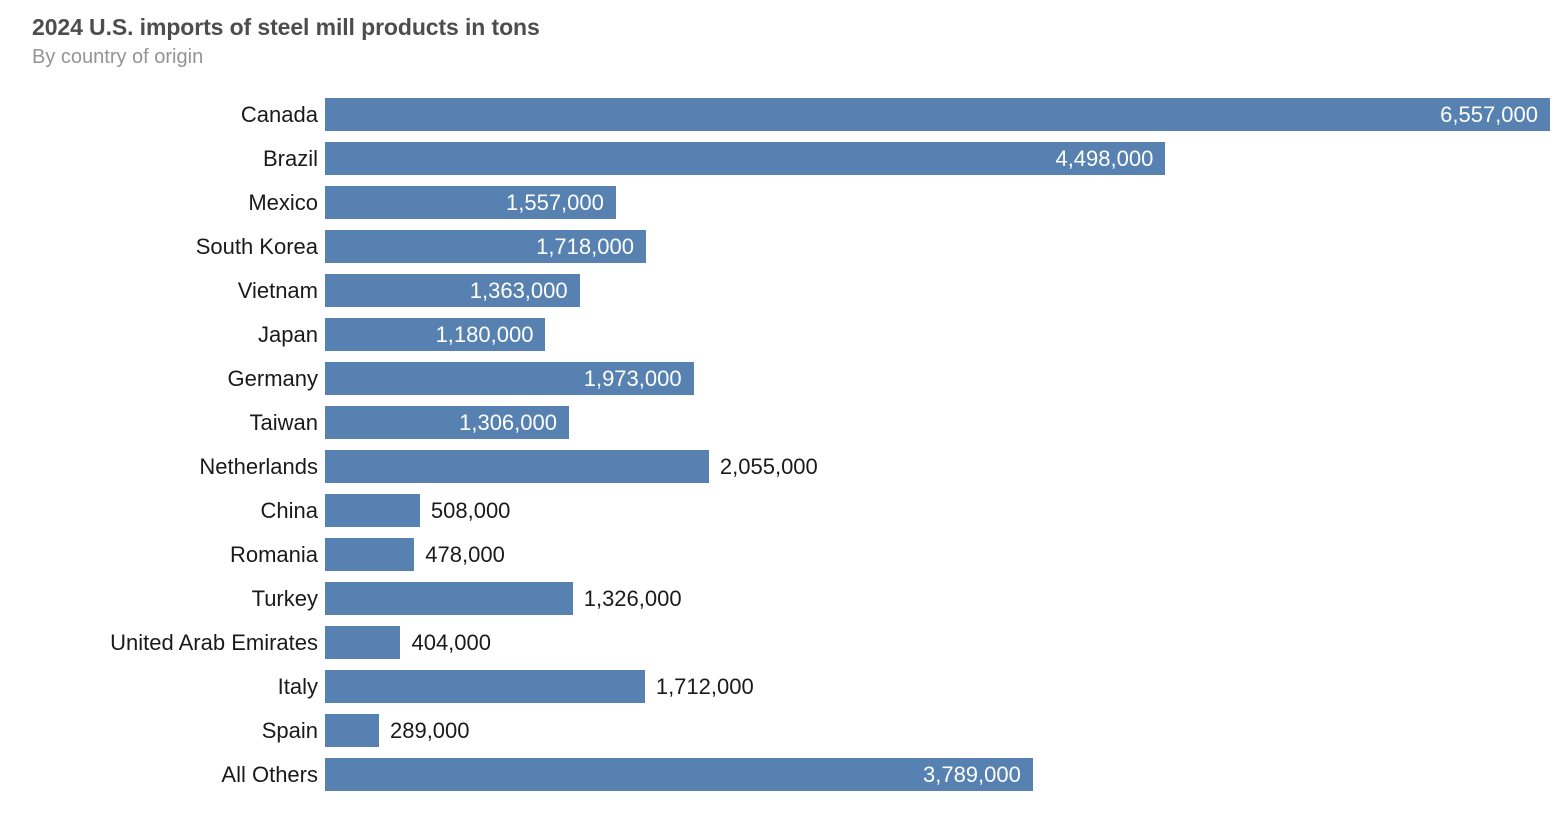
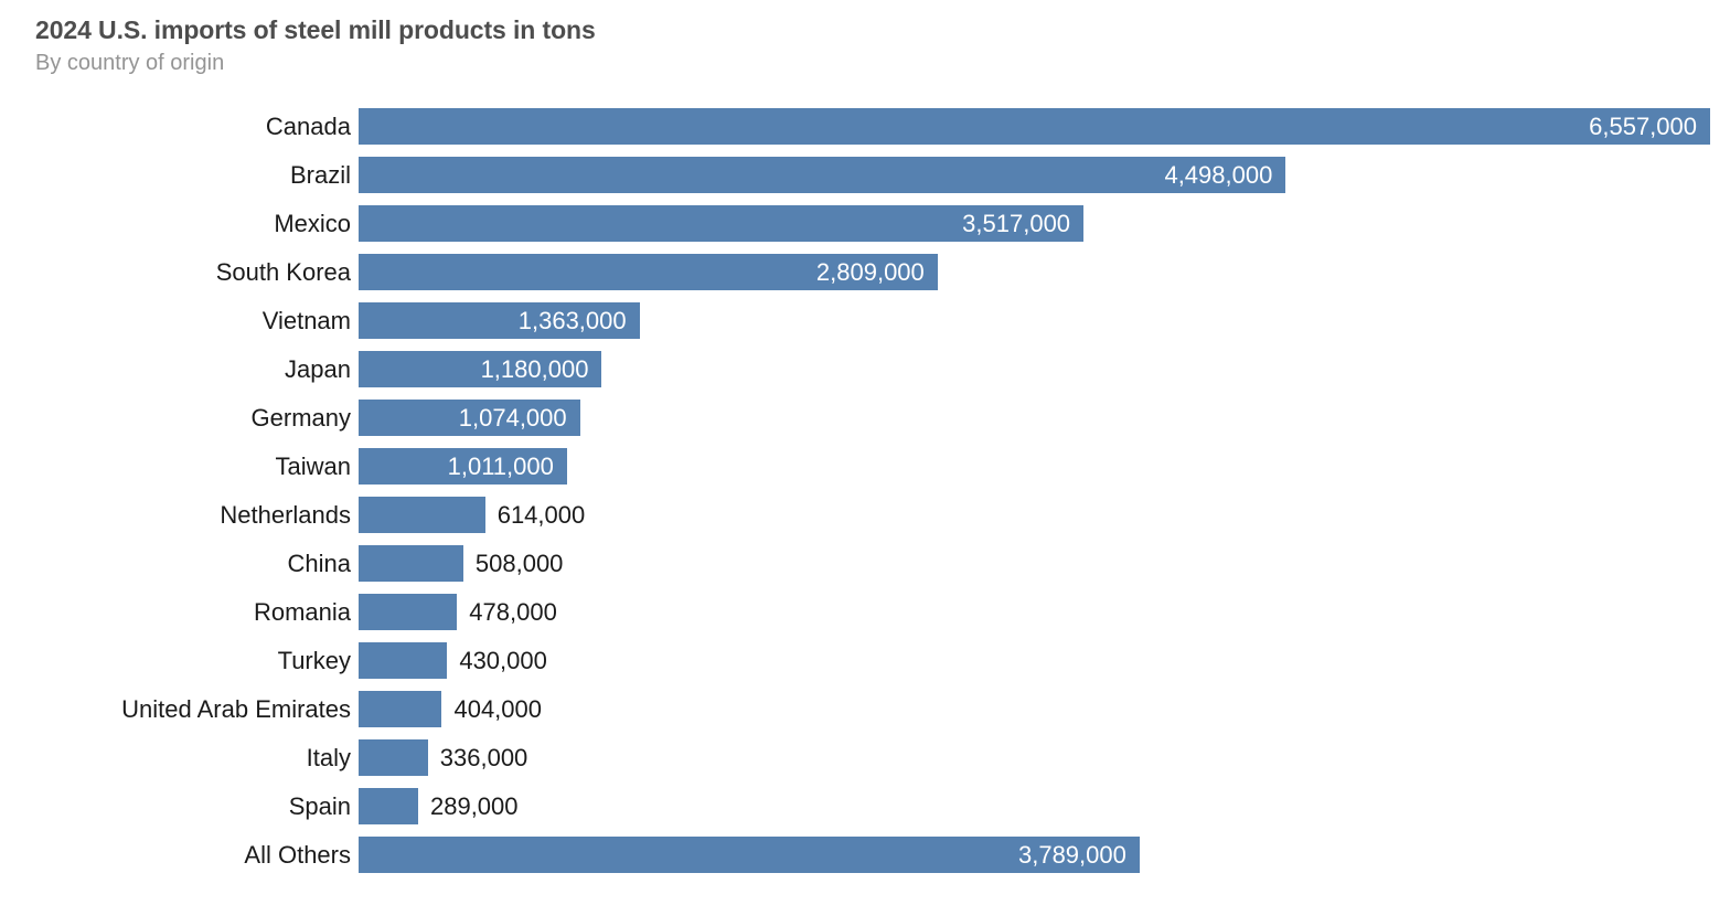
Mexico: 1,557,000 -> 3,517,000
South Korea: 1,718,000 -> 2,809,000
Germany: 1,973,000 -> 1,074,000
Taiwan: 1,306,000 -> 1,011,000
Netherlands: 2,055,000 -> 614,000
Turkey: 1,326,000 -> 430,000
Italy: 1,712,000 -> 336,000
